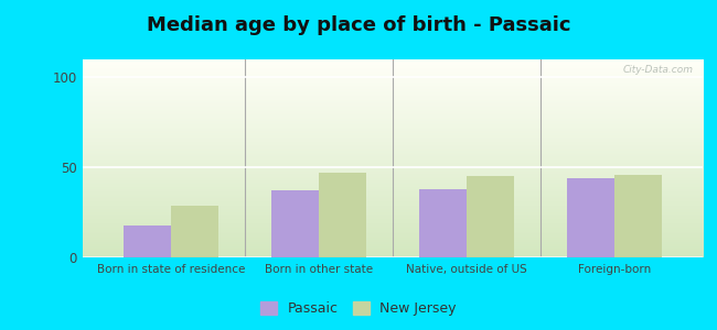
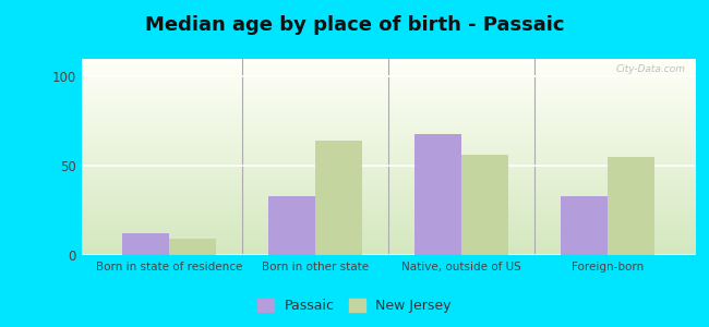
Passaic/Born in state of residence: 18 -> 12
New Jersey/Born in state of residence: 29 -> 9
Passaic/Born in other state: 37 -> 33
New Jersey/Born in other state: 47 -> 64
Passaic/Native, outside of US: 38 -> 68
New Jersey/Native, outside of US: 45 -> 56
Passaic/Foreign-born: 44 -> 33
New Jersey/Foreign-born: 46 -> 55
